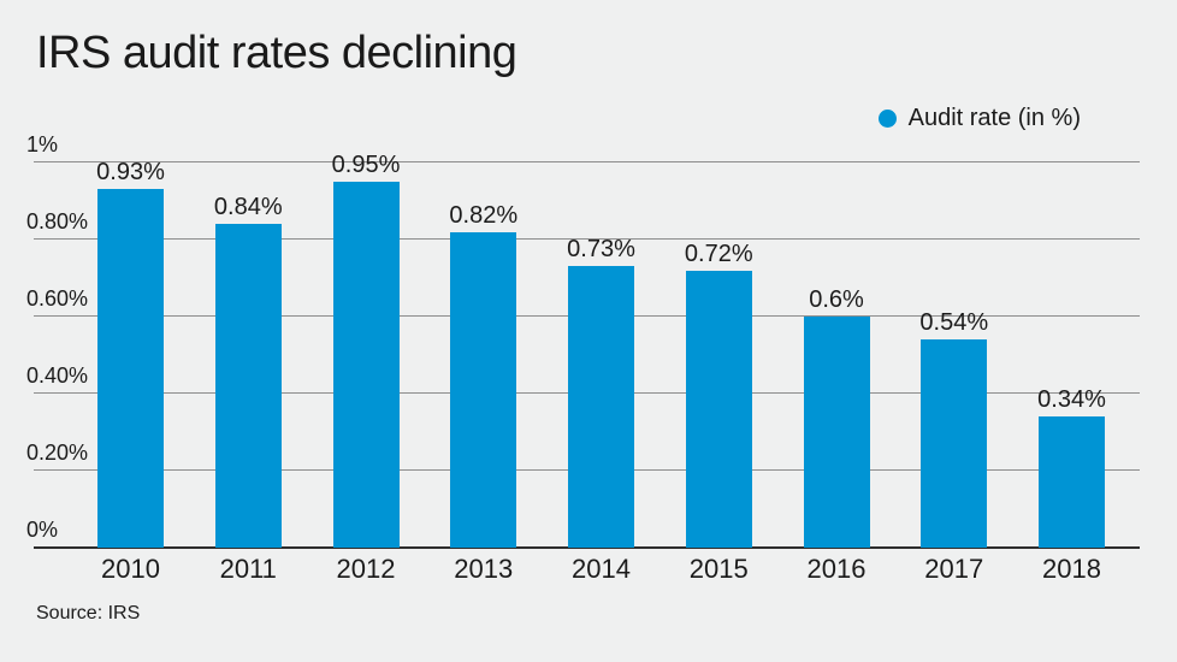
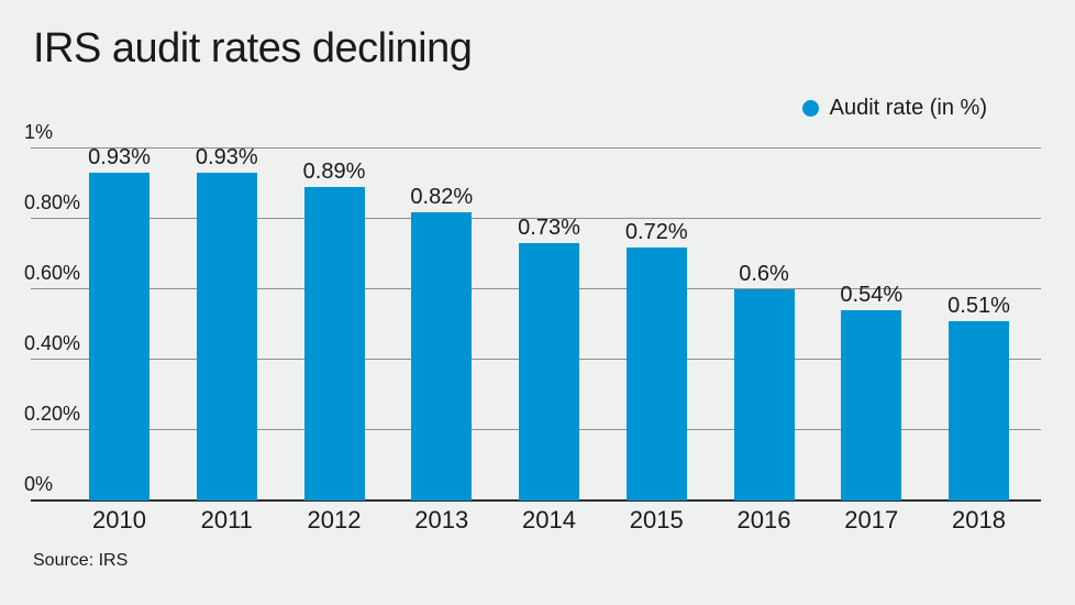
2011: 0.84% -> 0.93%
2012: 0.95% -> 0.89%
2018: 0.34% -> 0.51%
